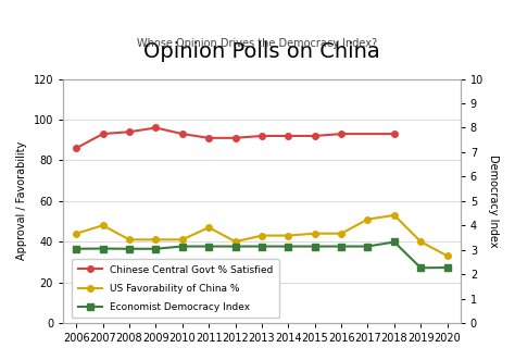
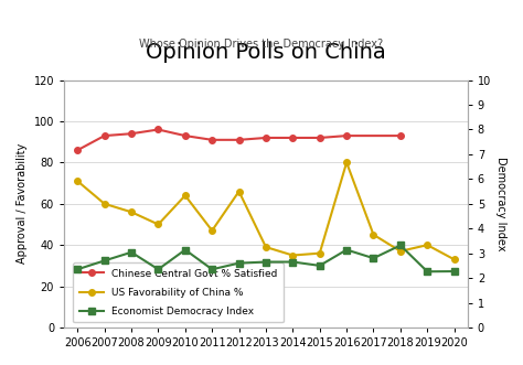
US Favorability of China %/2006: 44 -> 71
Economist Democracy Index/2006: 3.04 -> 2.35
US Favorability of China %/2007: 48 -> 60
Economist Democracy Index/2007: 3.05 -> 2.70
US Favorability of China %/2008: 41 -> 56
US Favorability of China %/2009: 41 -> 50
Economist Democracy Index/2009: 3.04 -> 2.35
US Favorability of China %/2010: 41 -> 64
Economist Democracy Index/2011: 3.14 -> 2.35
US Favorability of China %/2012: 40 -> 66
Economist Democracy Index/2012: 3.14 -> 2.60
US Favorability of China %/2013: 43 -> 39
Economist Democracy Index/2013: 3.14 -> 2.65
US Favorability of China %/2014: 43 -> 35
Economist Democracy Index/2014: 3.14 -> 2.65
US Favorability of China %/2015: 44 -> 36
Economist Democracy Index/2015: 3.14 -> 2.50
US Favorability of China %/2016: 44 -> 80
US Favorability of China %/2017: 51 -> 45
Economist Democracy Index/2017: 3.14 -> 2.80
US Favorability of China %/2018: 53 -> 37
